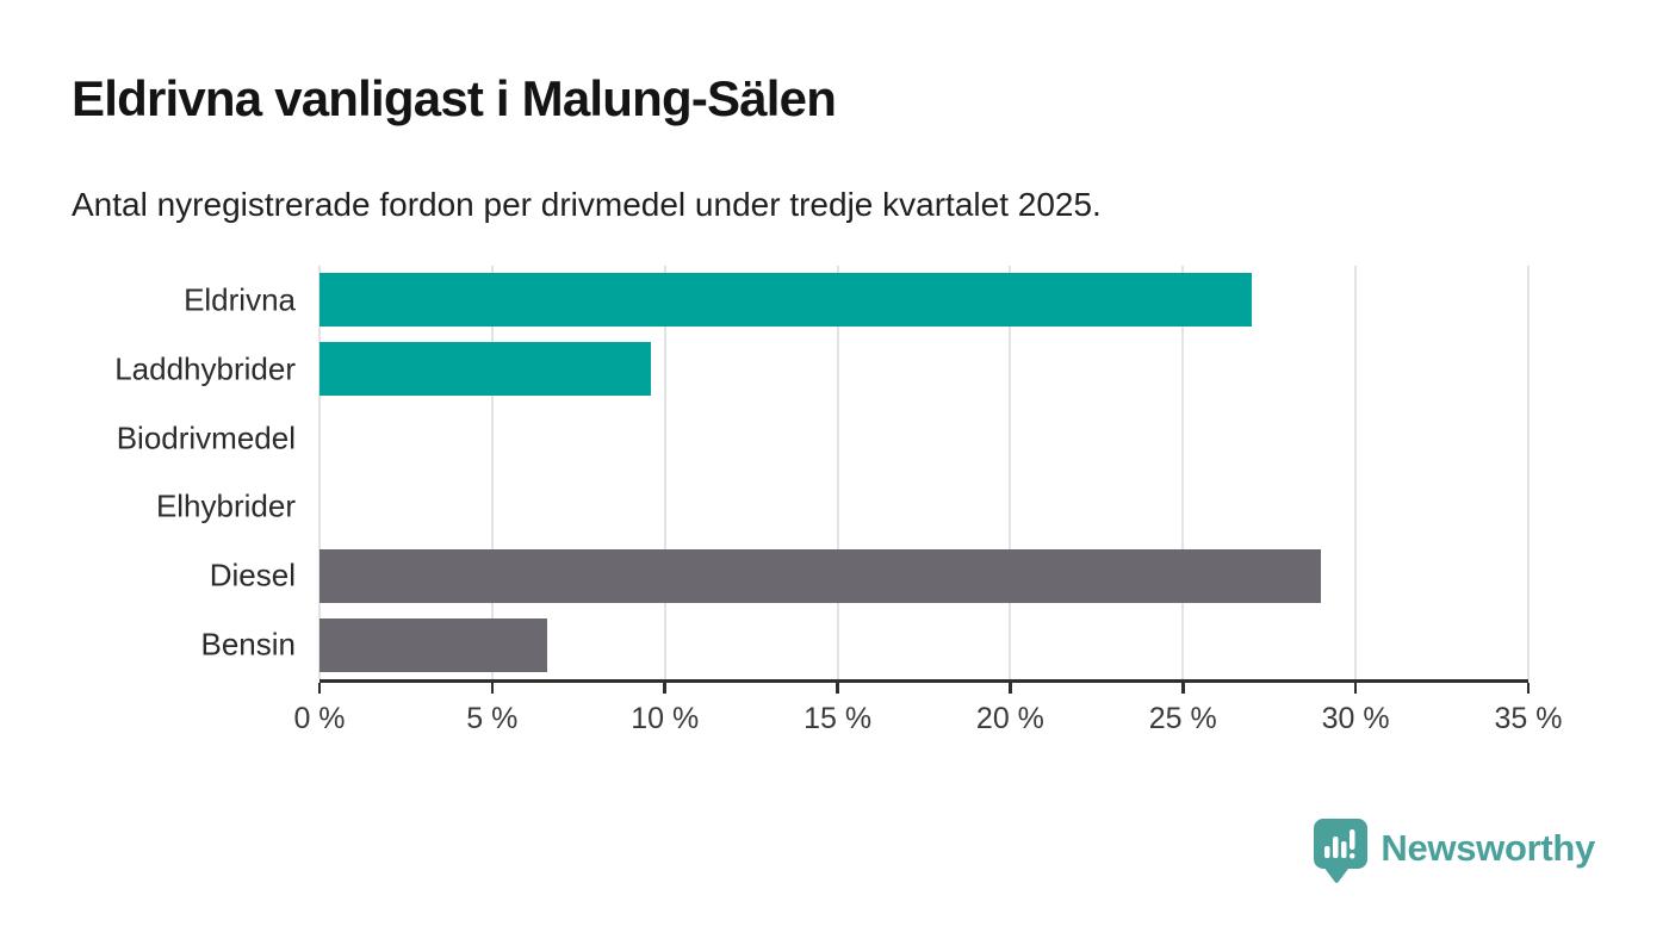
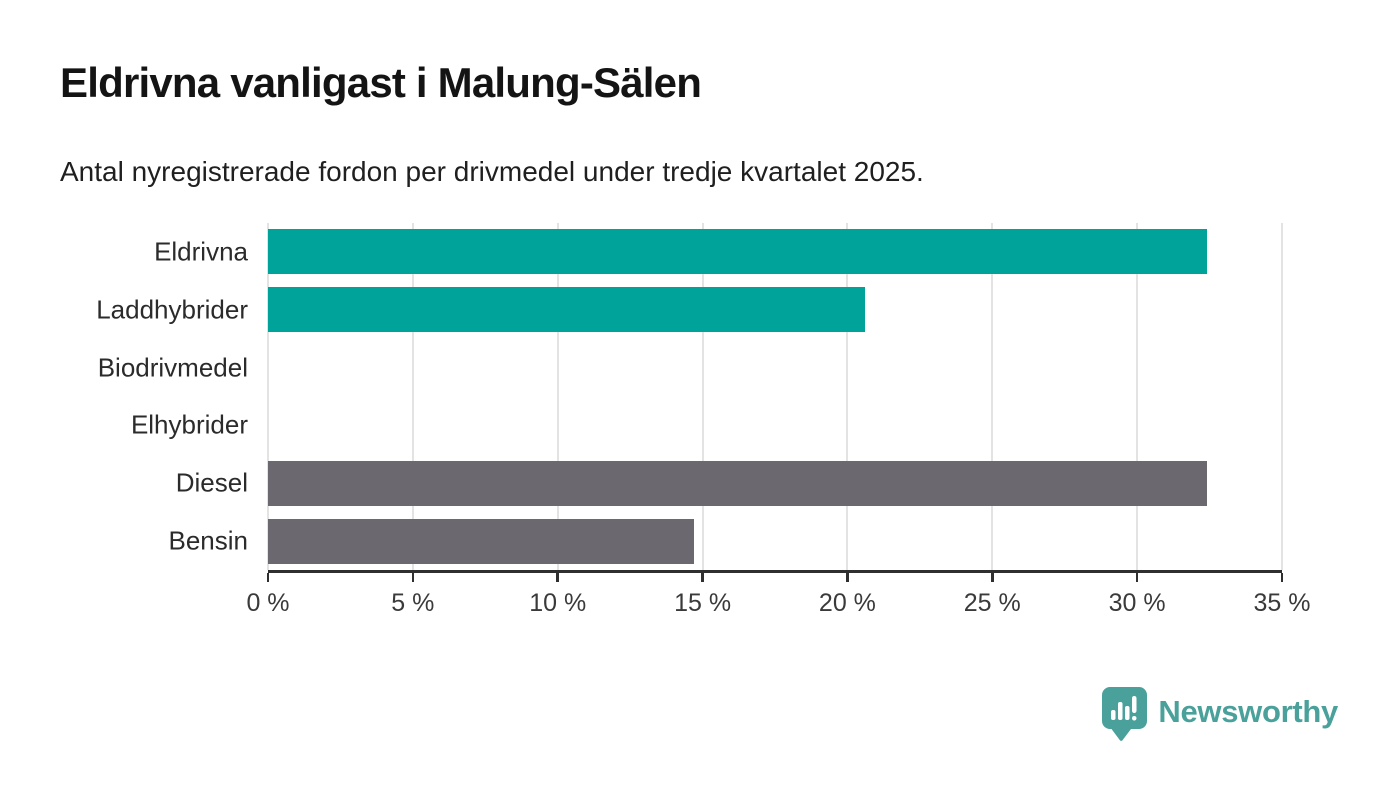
Eldrivna: 27.0% -> 32.4%
Laddhybrider: 9.6% -> 20.6%
Diesel: 29.0% -> 32.4%
Bensin: 6.6% -> 14.7%
